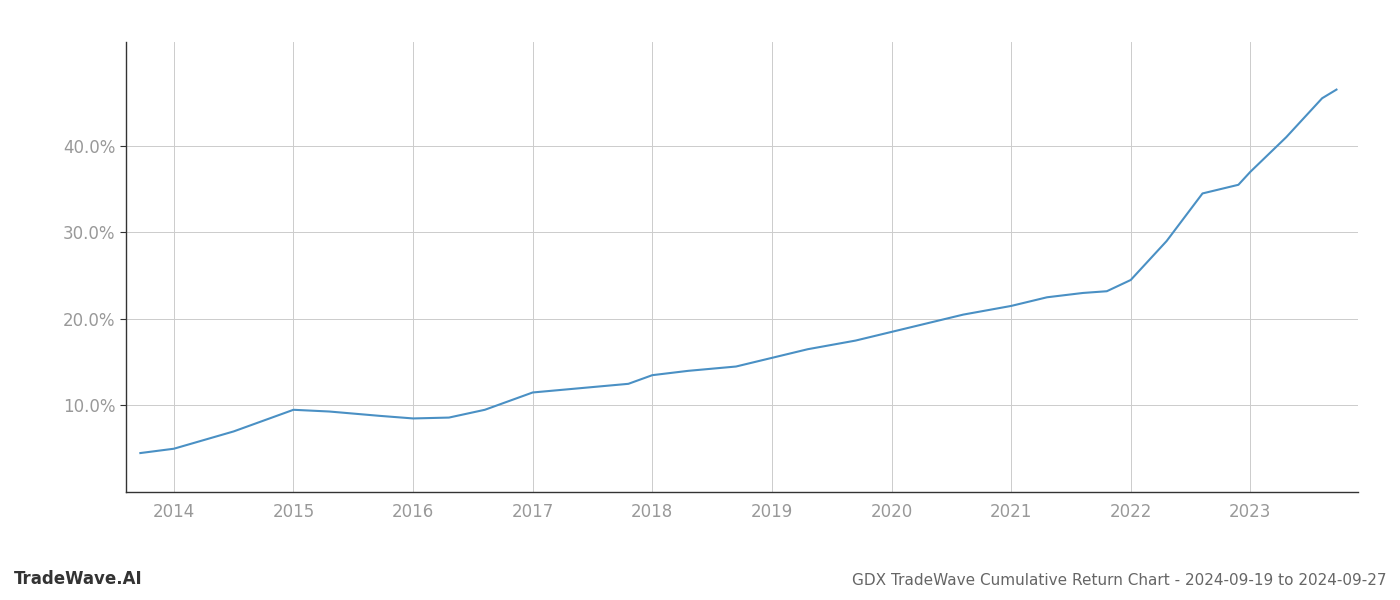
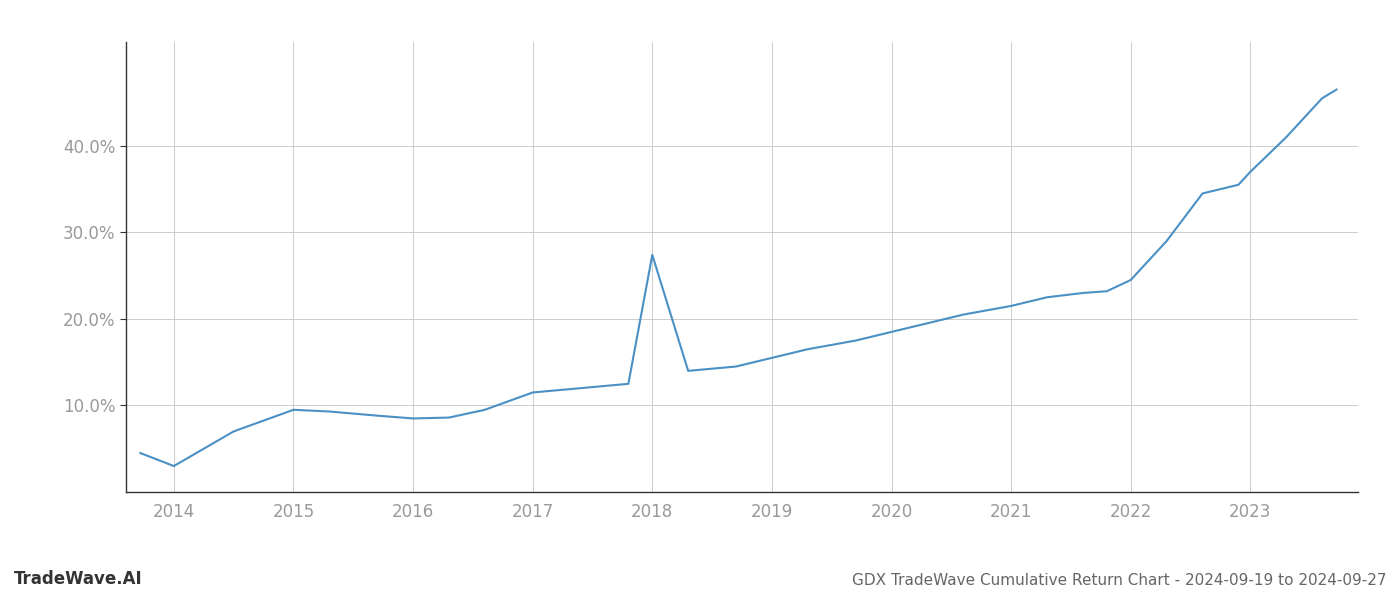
2014: 5.0% -> 3.0%
2018: 13.5% -> 27.4%
